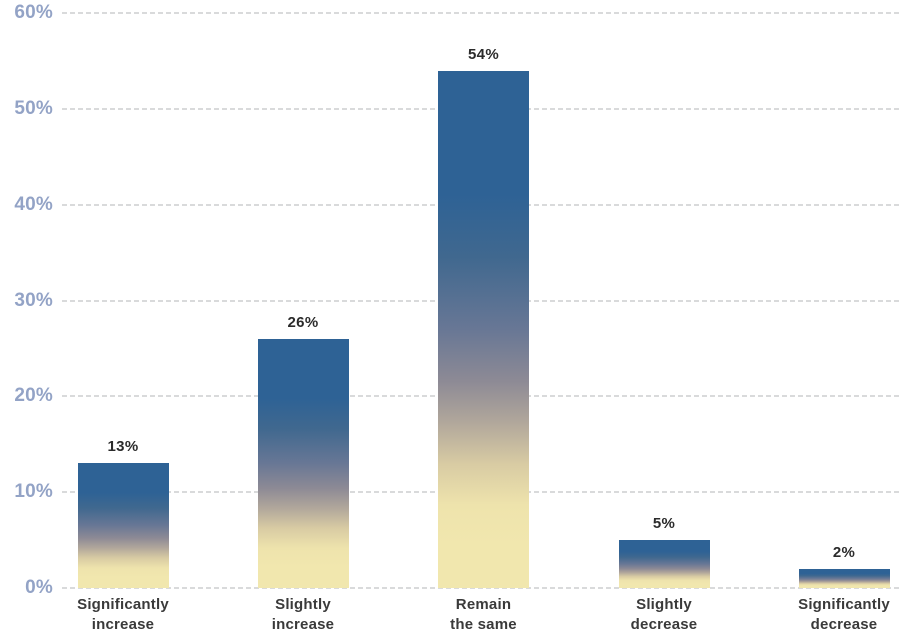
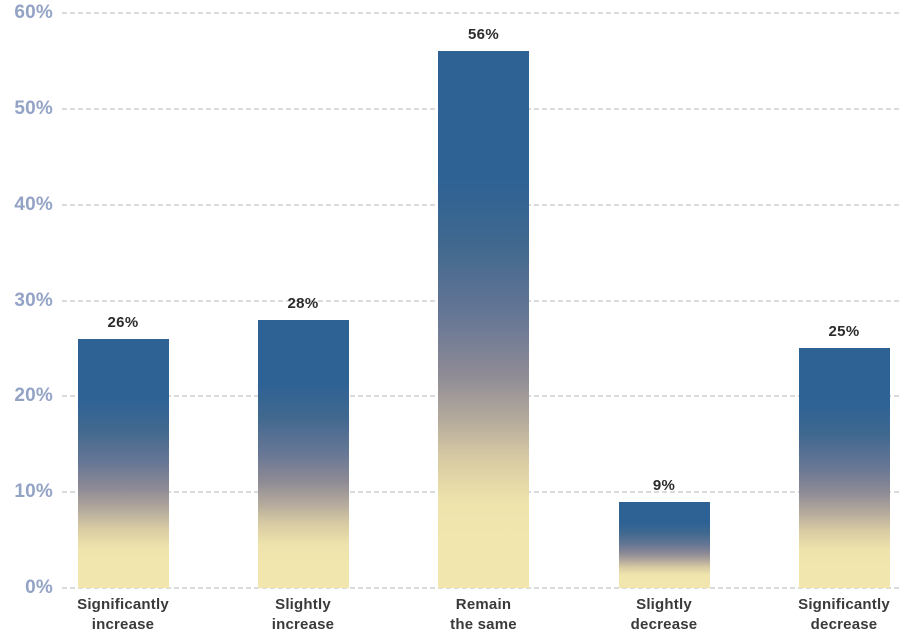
Significantly increase: 13% -> 26%
Slightly increase: 26% -> 28%
Remain the same: 54% -> 56%
Slightly decrease: 5% -> 9%
Significantly decrease: 2% -> 25%
